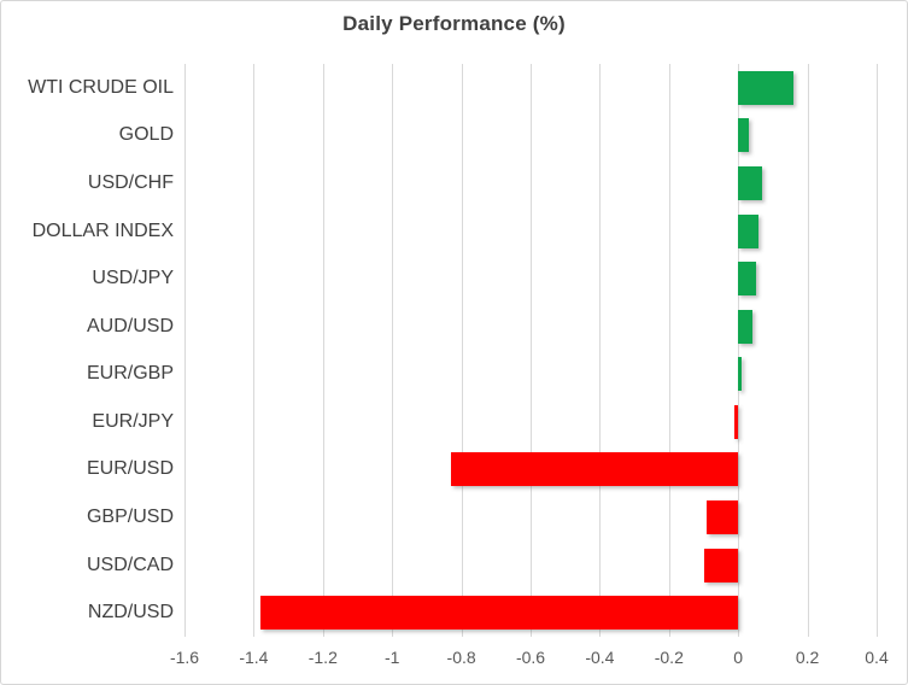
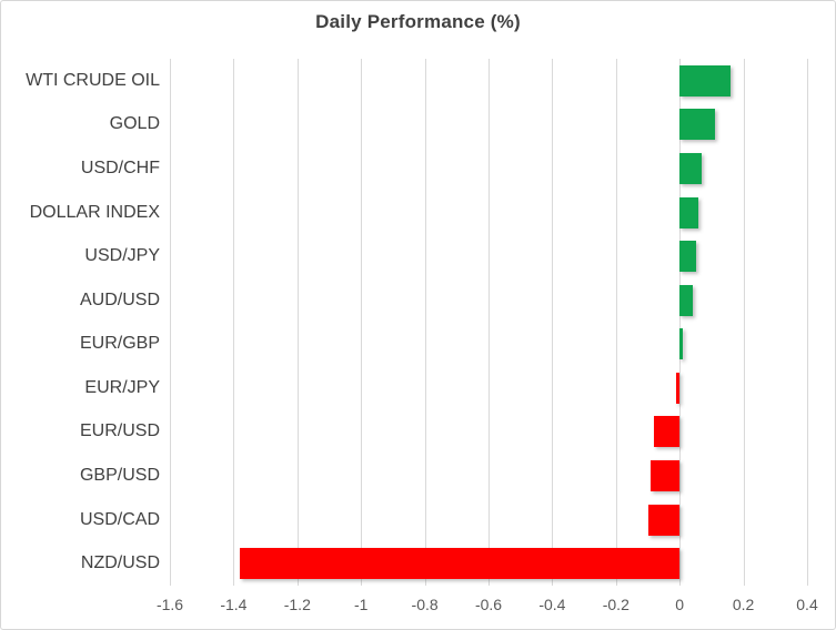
GOLD: 0.03 -> 0.11
EUR/USD: -0.83 -> -0.08
